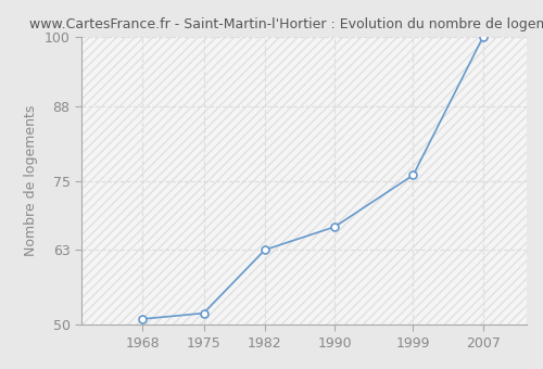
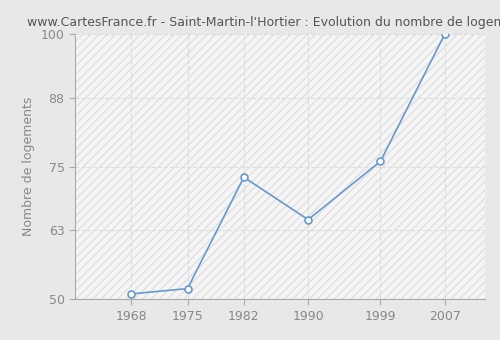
1982: 63 -> 73
1990: 67 -> 65
